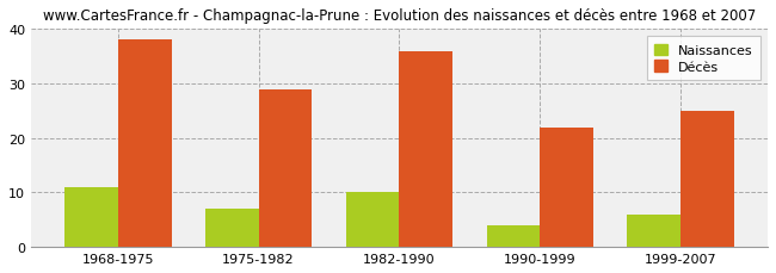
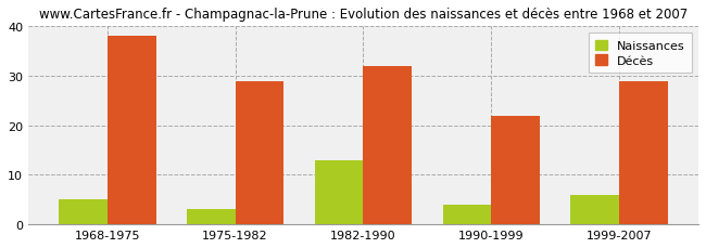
Naissances/1968-1975: 11 -> 5
Naissances/1975-1982: 7 -> 3
Naissances/1982-1990: 10 -> 13
Décès/1982-1990: 36 -> 32
Décès/1999-2007: 25 -> 29
